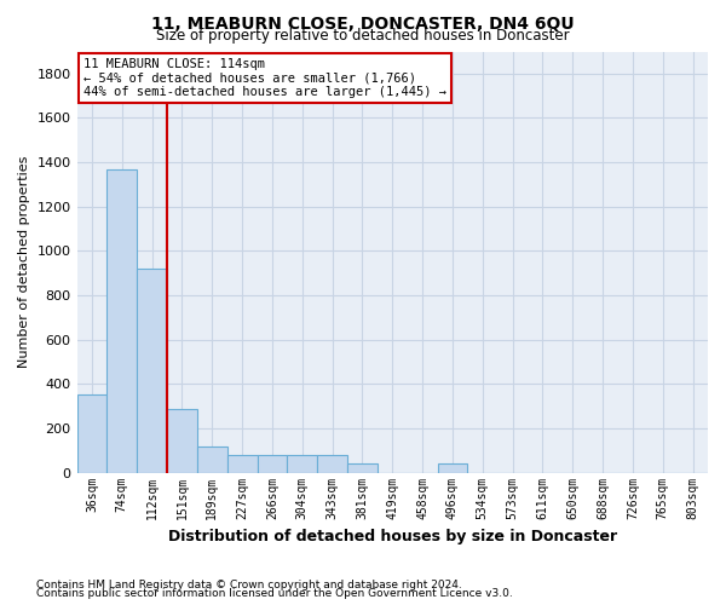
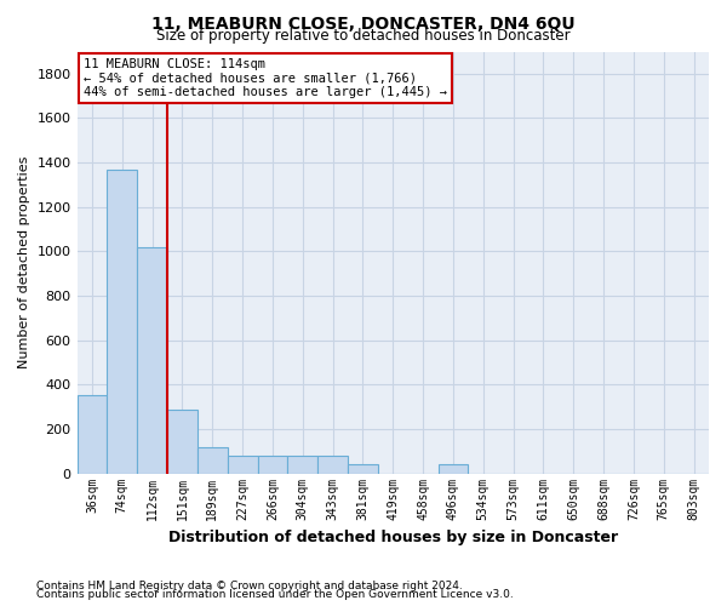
112sqm: 920 -> 1020
